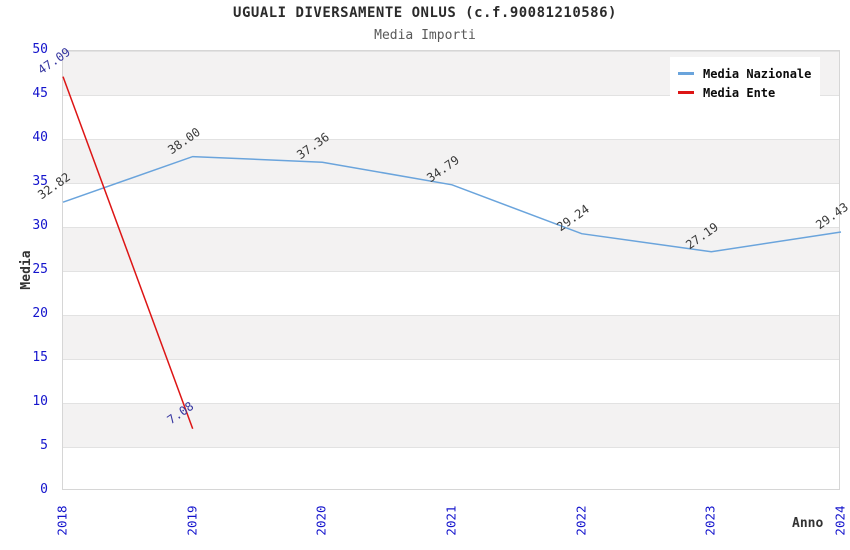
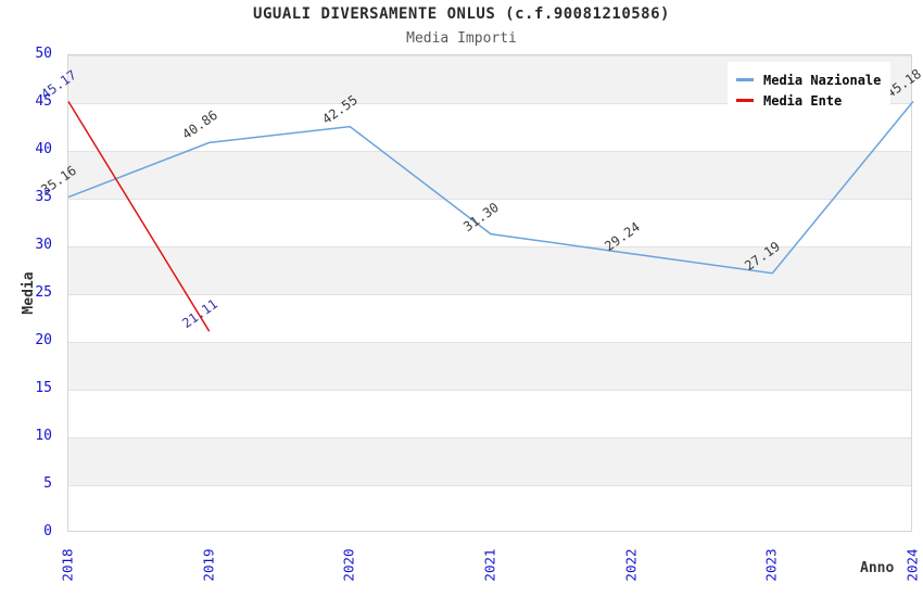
Media Nazionale/2018: 32.82 -> 35.16
Media Ente/2018: 47.09 -> 45.17
Media Nazionale/2019: 38.00 -> 40.86
Media Ente/2019: 7.08 -> 21.11
Media Nazionale/2020: 37.36 -> 42.55
Media Nazionale/2021: 34.79 -> 31.30
Media Nazionale/2024: 29.43 -> 45.18
